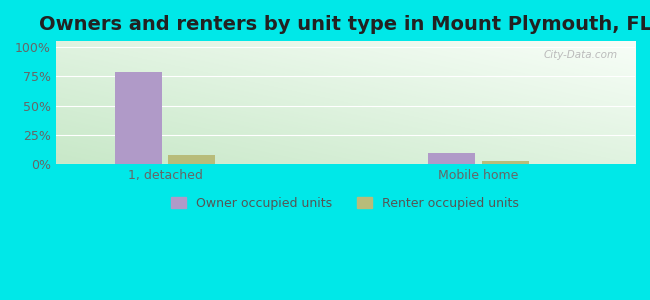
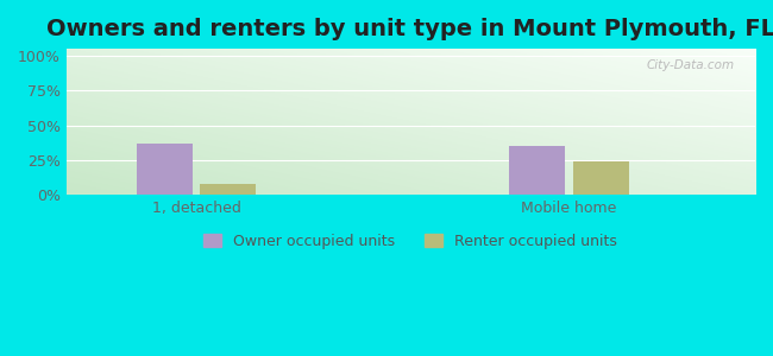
Owner occupied units/1, detached: 79% -> 37%
Owner occupied units/Mobile home: 10% -> 35%
Renter occupied units/Mobile home: 3% -> 24%
